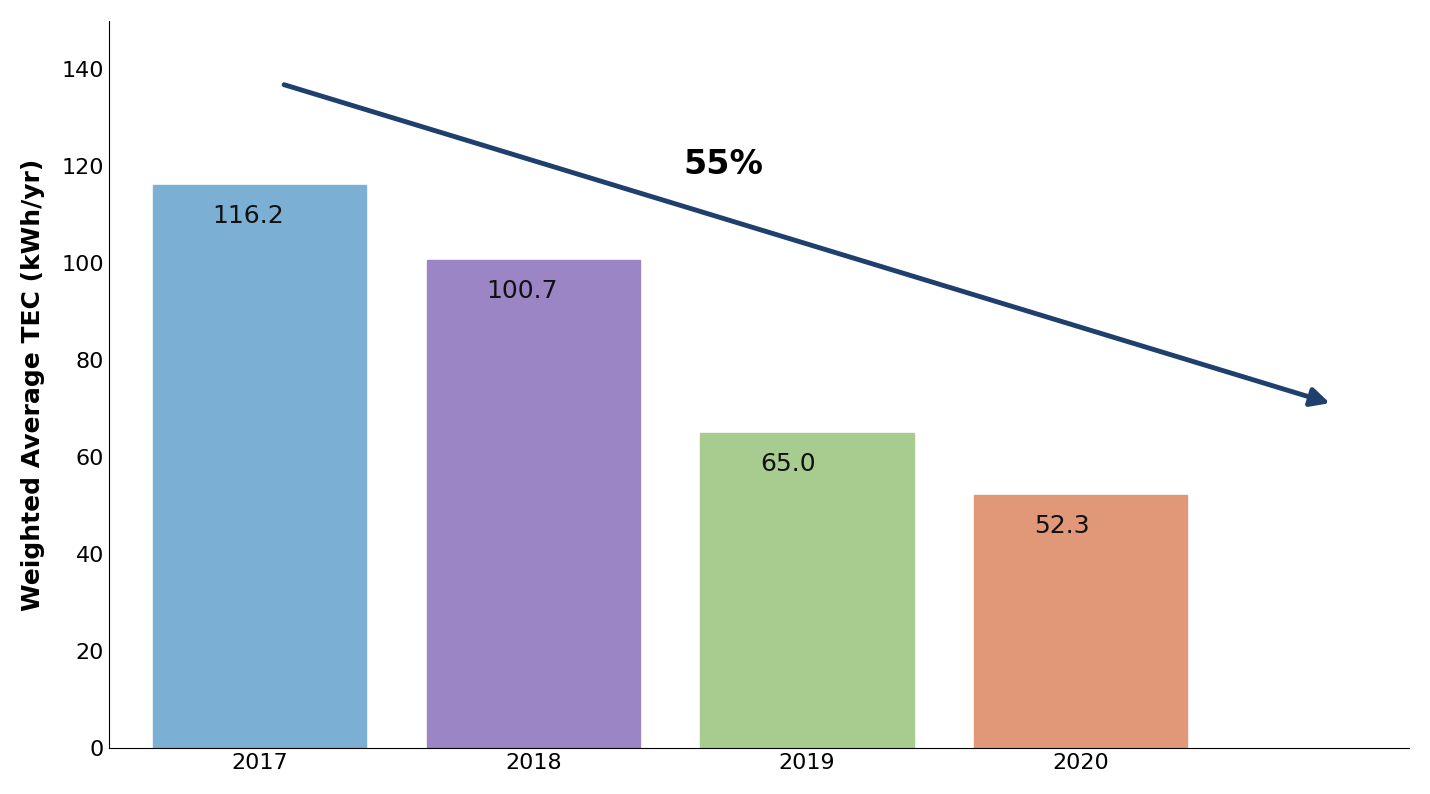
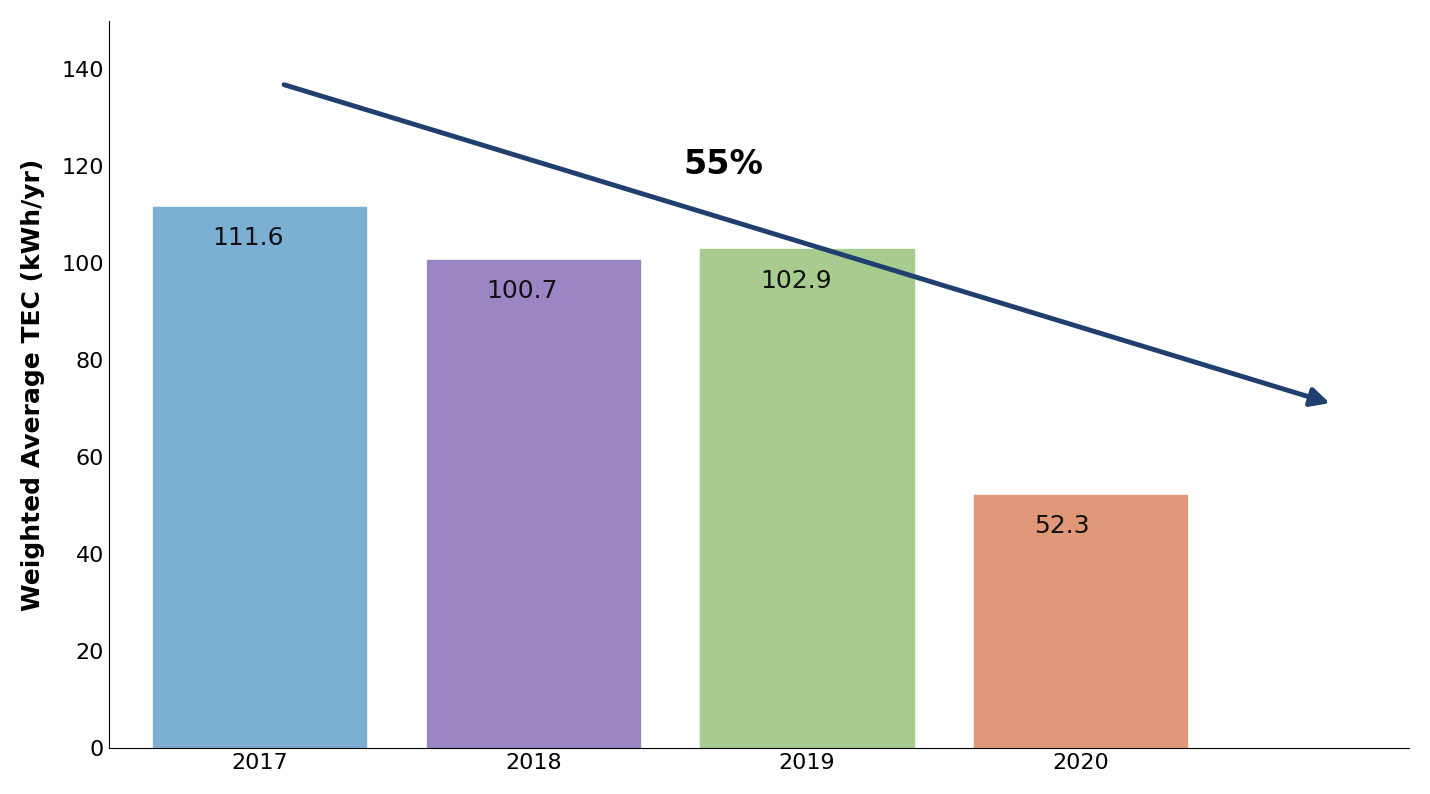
2017: 116.2 -> 111.6
2019: 65.0 -> 102.9
